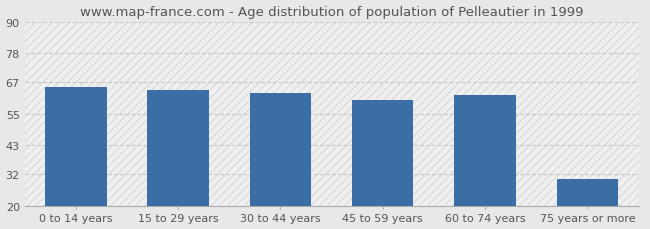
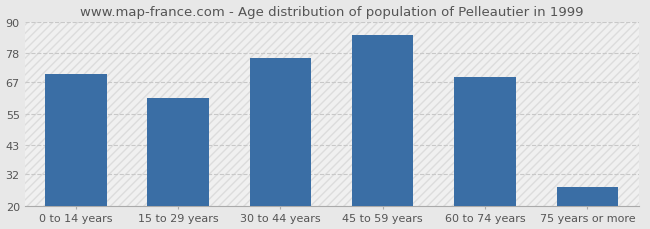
0 to 14 years: 65 -> 70
15 to 29 years: 64 -> 61
30 to 44 years: 63 -> 76
45 to 59 years: 60 -> 85
60 to 74 years: 62 -> 69
75 years or more: 30 -> 27
